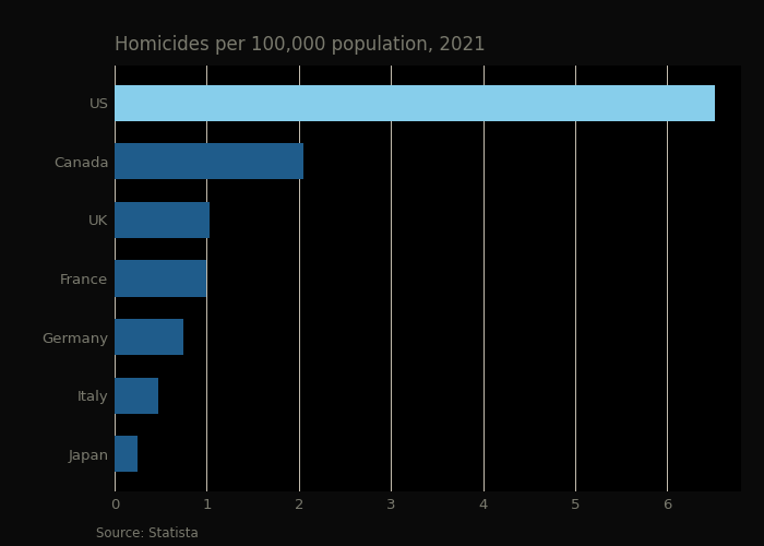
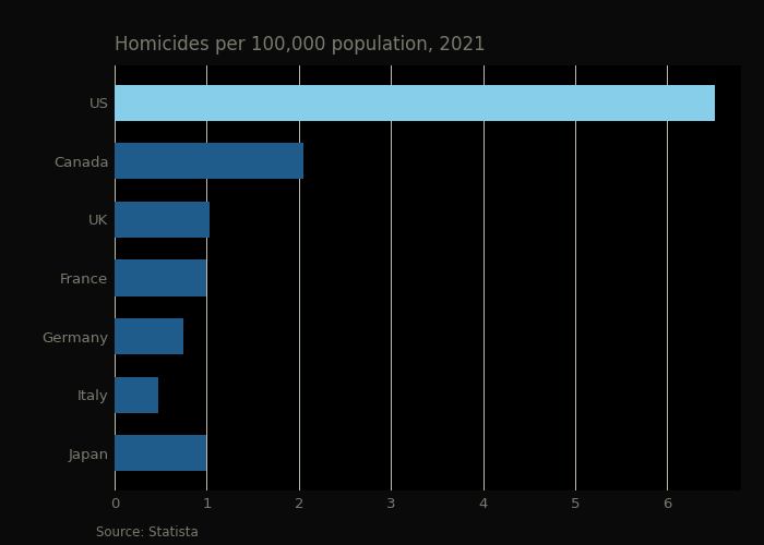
Japan: 0.25 -> 1.00
